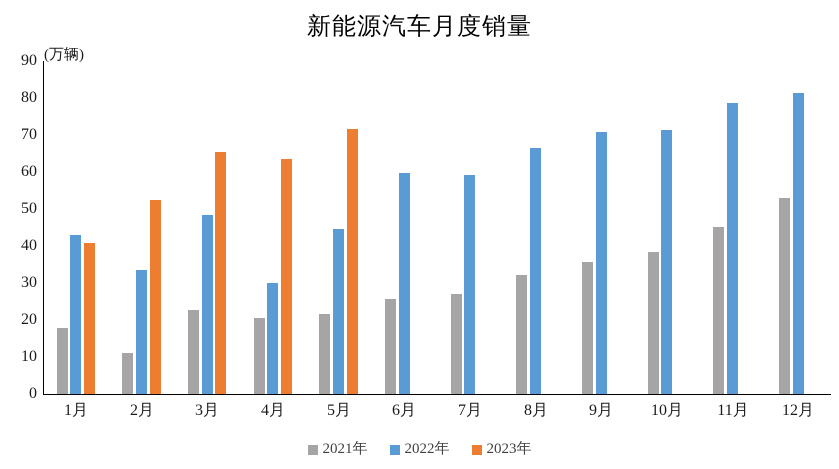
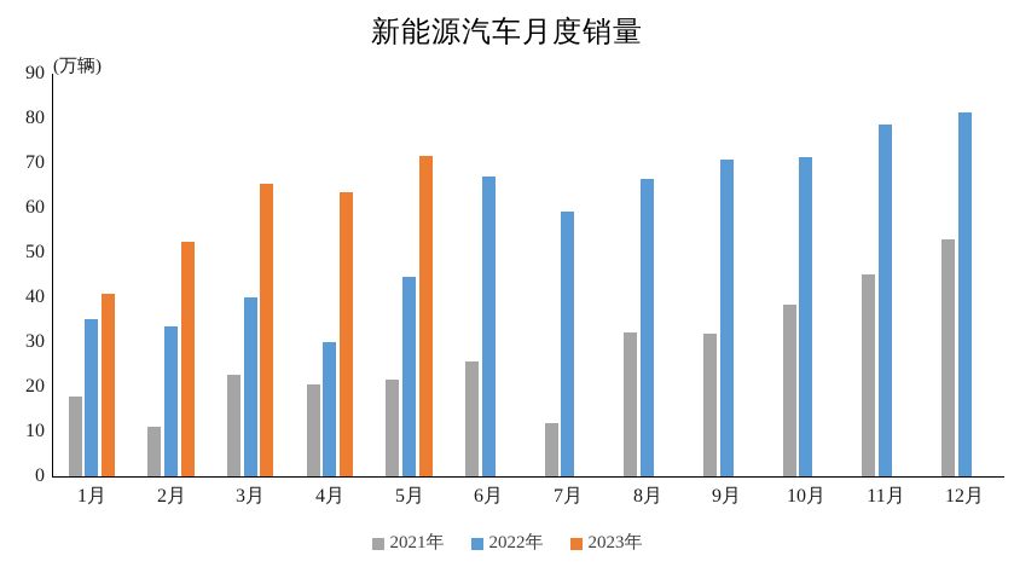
2022年/1月: 43 -> 35
2022年/3月: 48 -> 40
2022年/6月: 60 -> 67
2021年/7月: 27 -> 12
2021年/9月: 36 -> 32
